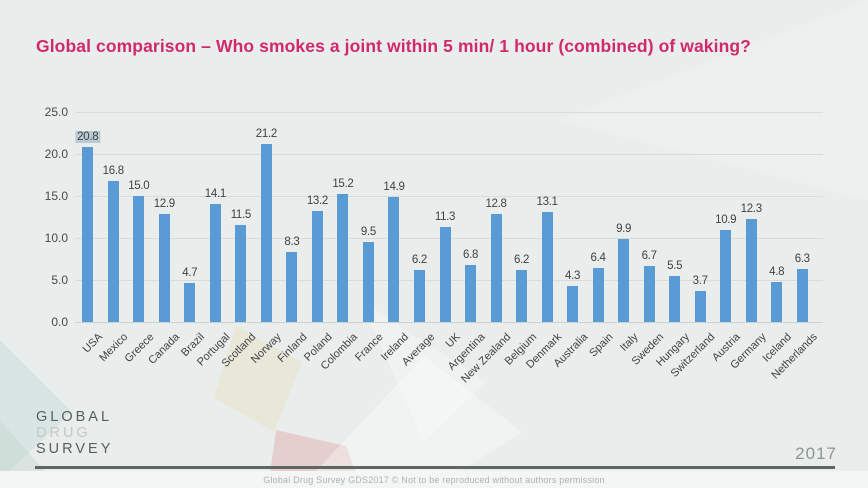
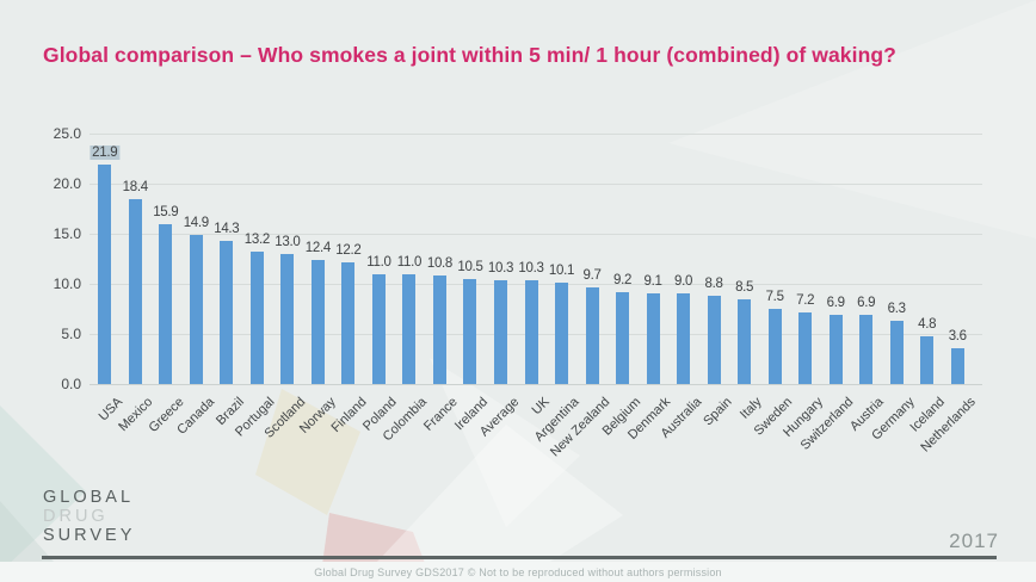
USA: 20.8 -> 21.9
Mexico: 16.8 -> 18.4
Greece: 15.0 -> 15.9
Canada: 12.9 -> 14.9
Brazil: 4.7 -> 14.3
Portugal: 14.1 -> 13.2
Scotland: 11.5 -> 13.0
Norway: 21.2 -> 12.4
Finland: 8.3 -> 12.2
Poland: 13.2 -> 11.0
Colombia: 15.2 -> 11.0
France: 9.5 -> 10.8
Ireland: 14.9 -> 10.5
Average: 6.2 -> 10.3
UK: 11.3 -> 10.3
Argentina: 6.8 -> 10.1
New Zealand: 12.8 -> 9.7
Belgium: 6.2 -> 9.2
Denmark: 13.1 -> 9.1
Australia: 4.3 -> 9.0
Spain: 6.4 -> 8.8
Italy: 9.9 -> 8.5
Sweden: 6.7 -> 7.5
Hungary: 5.5 -> 7.2
Switzerland: 3.7 -> 6.9
Austria: 10.9 -> 6.9
Germany: 12.3 -> 6.3
Netherlands: 6.3 -> 3.6
